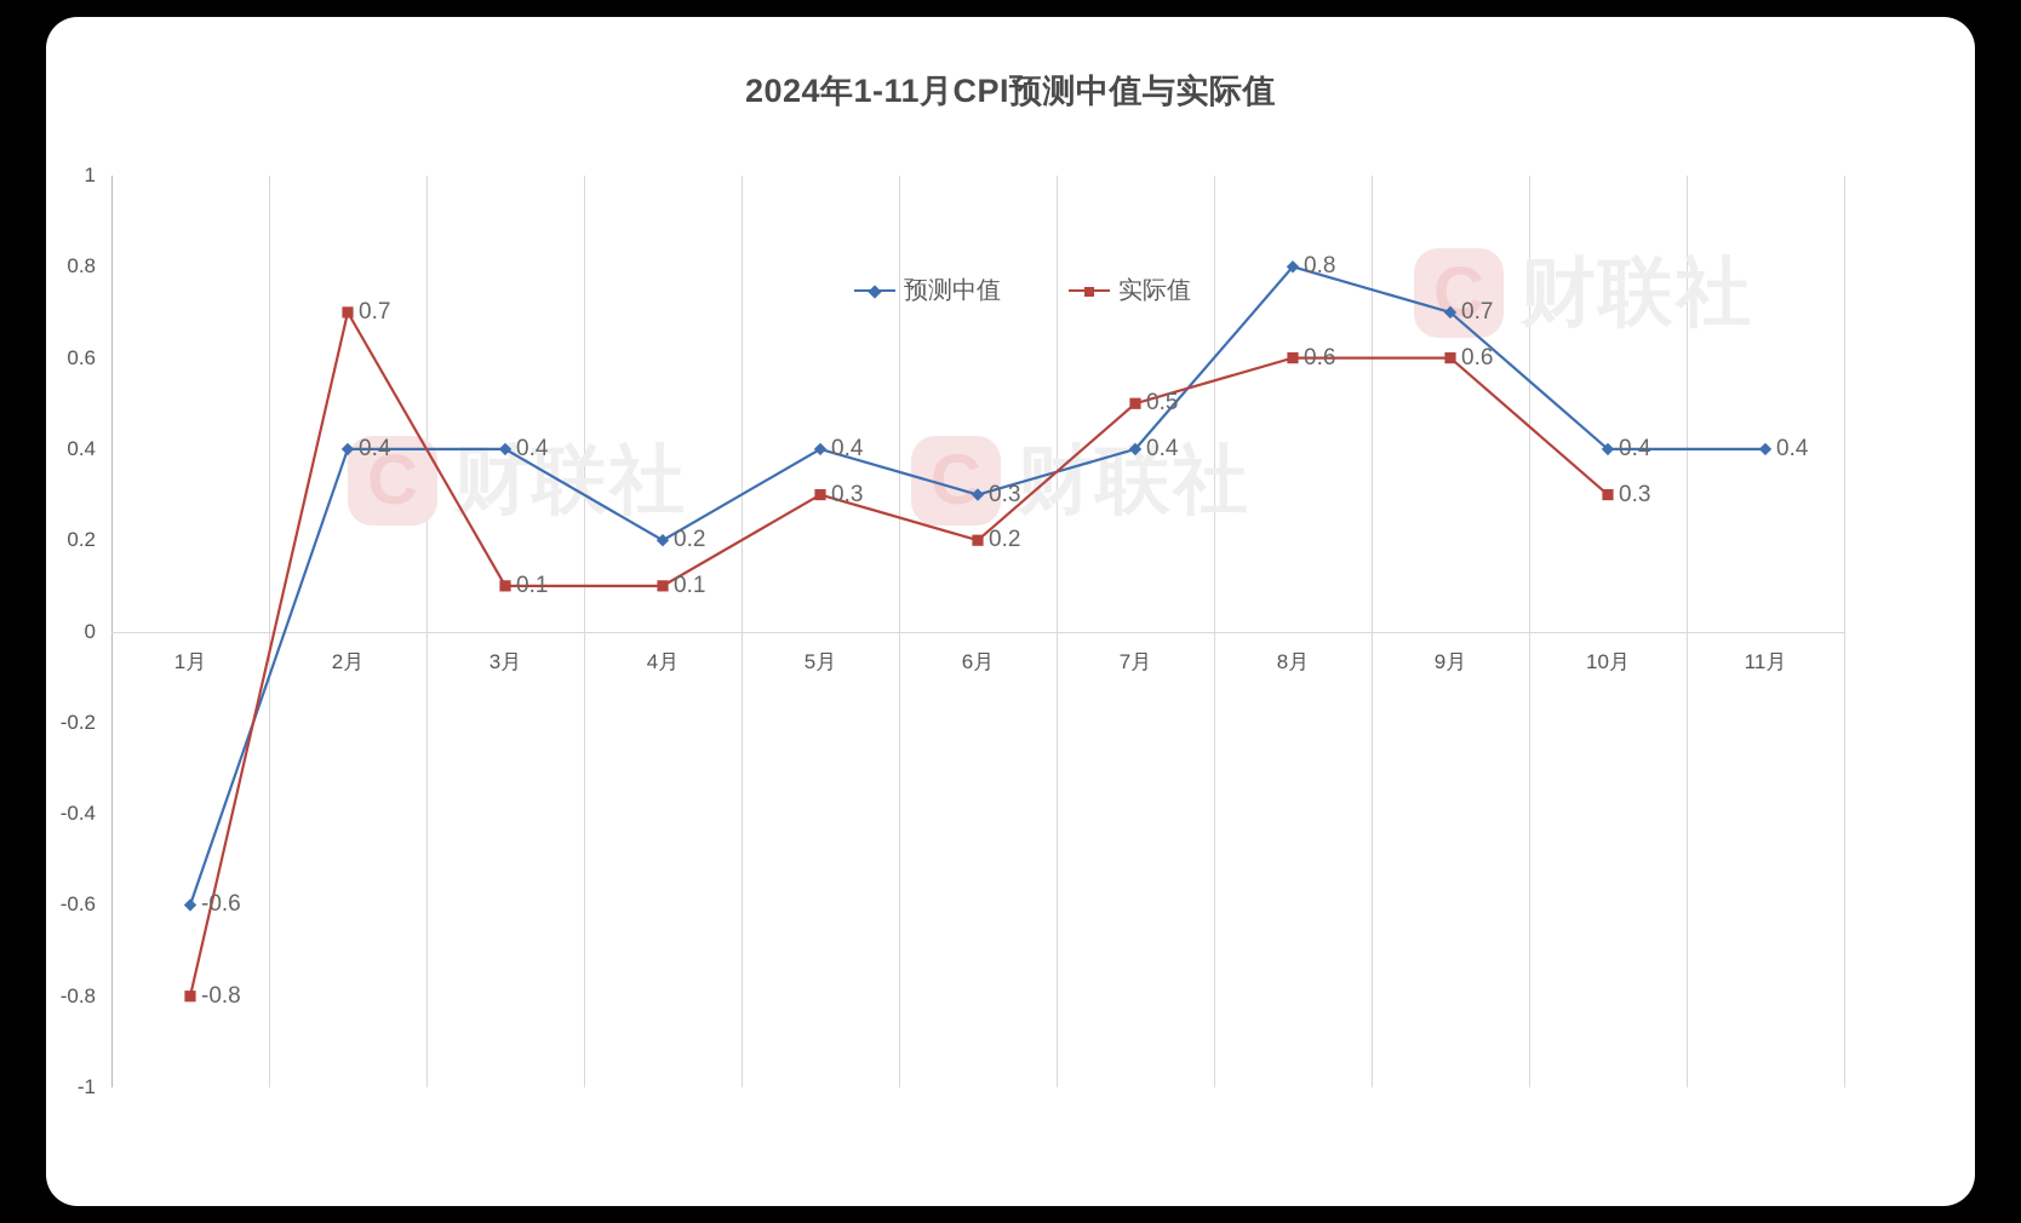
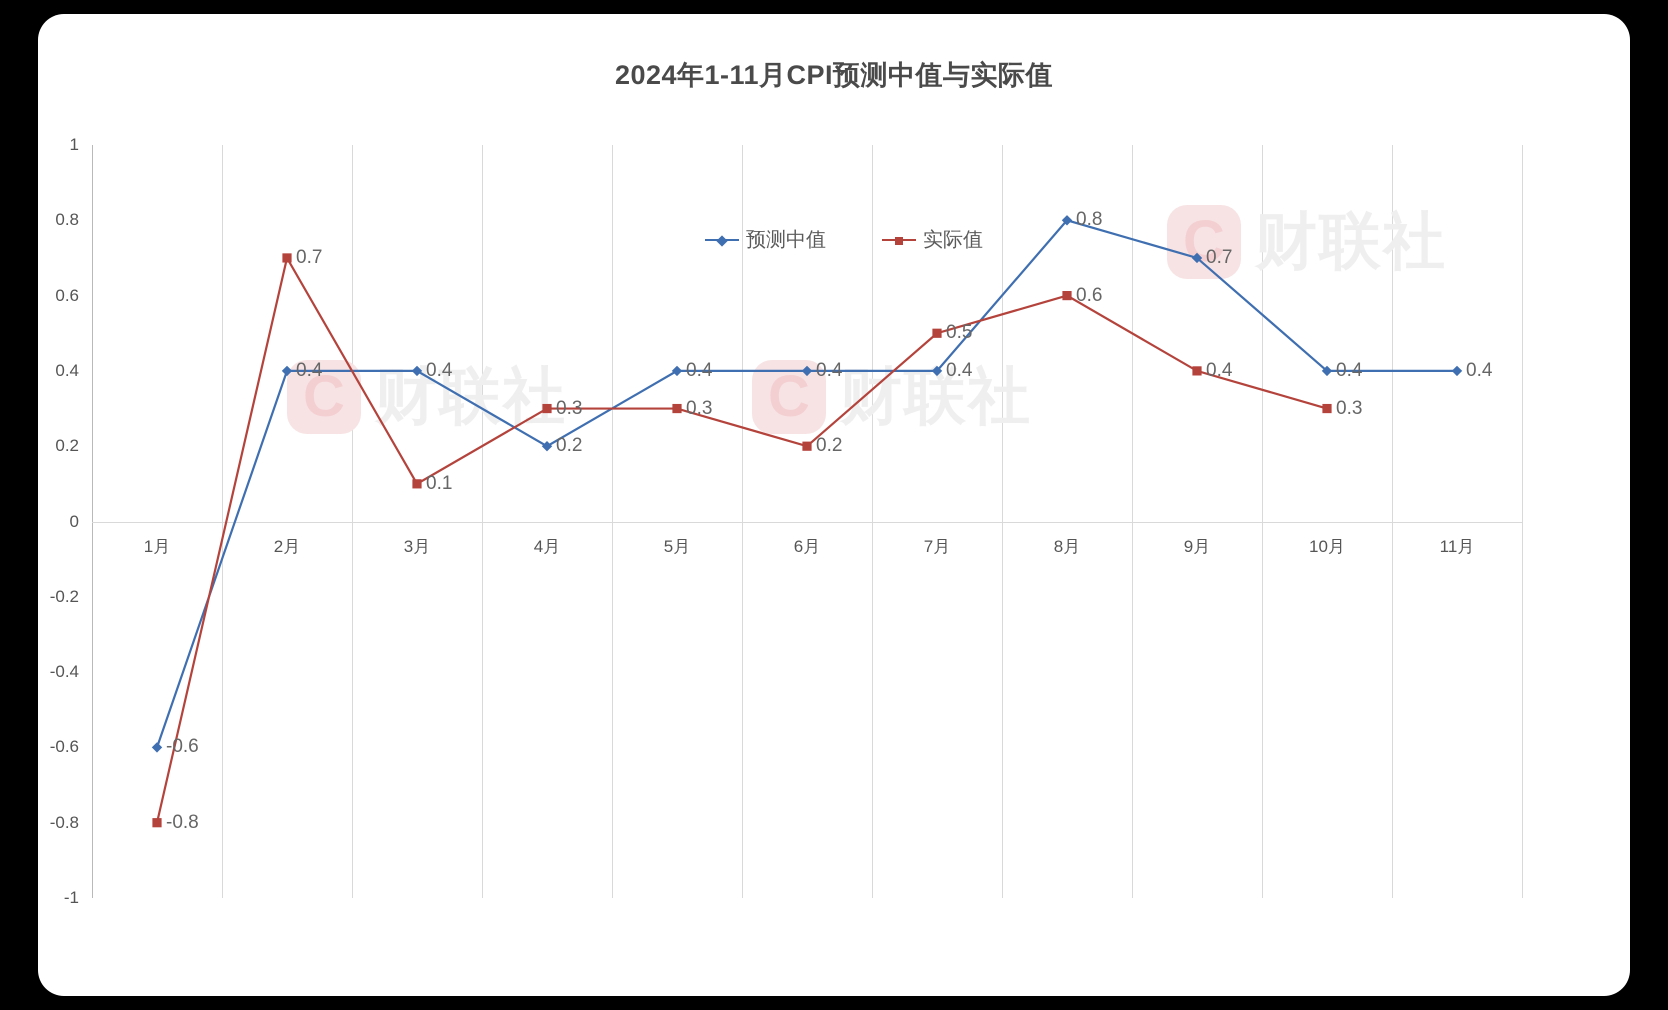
实际值/4月: 0.1 -> 0.3
预测中值/6月: 0.3 -> 0.4
实际值/9月: 0.6 -> 0.4
